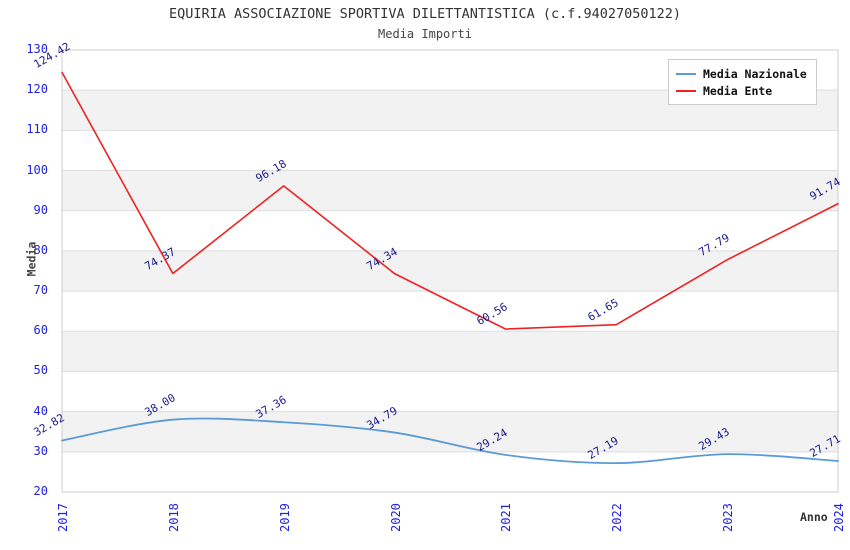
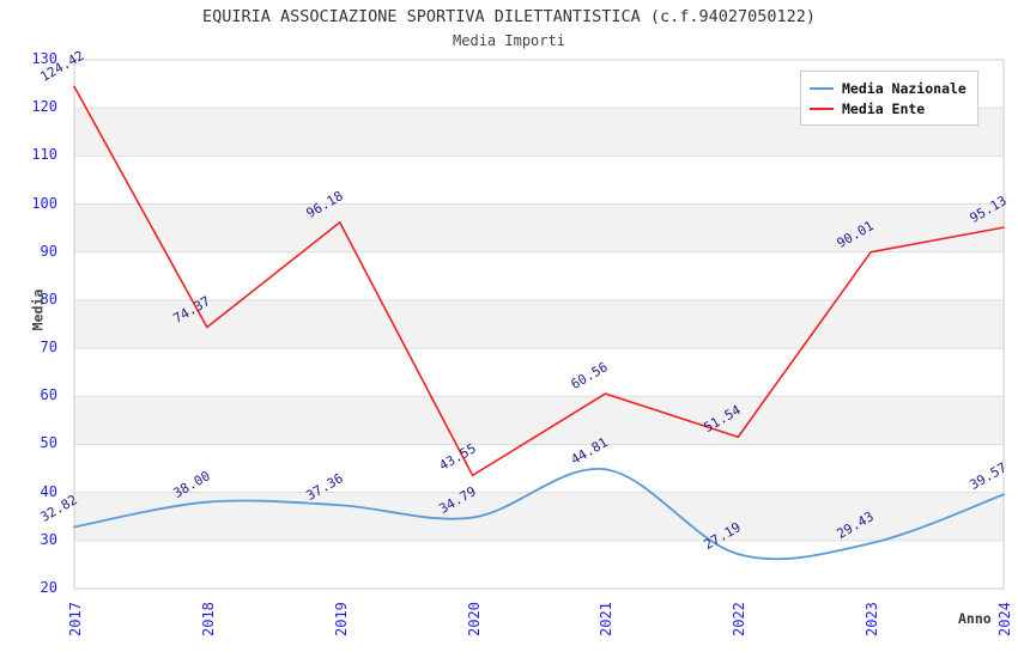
Media Ente/2020: 74.34 -> 43.55
Media Nazionale/2021: 29.24 -> 44.81
Media Ente/2022: 61.65 -> 51.54
Media Ente/2023: 77.79 -> 90.01
Media Nazionale/2024: 27.71 -> 39.57
Media Ente/2024: 91.74 -> 95.13
